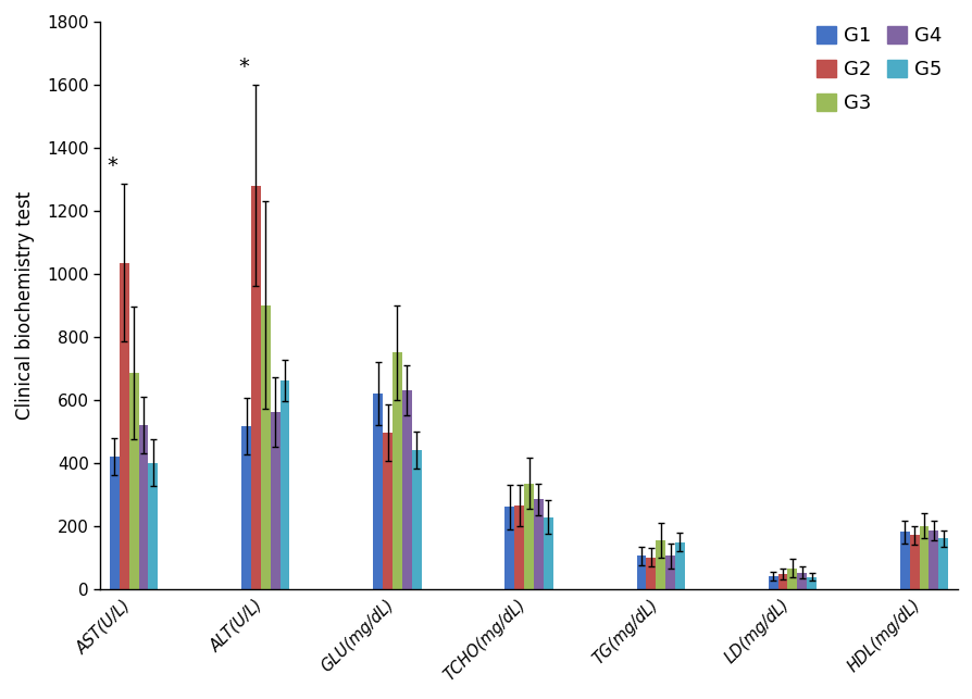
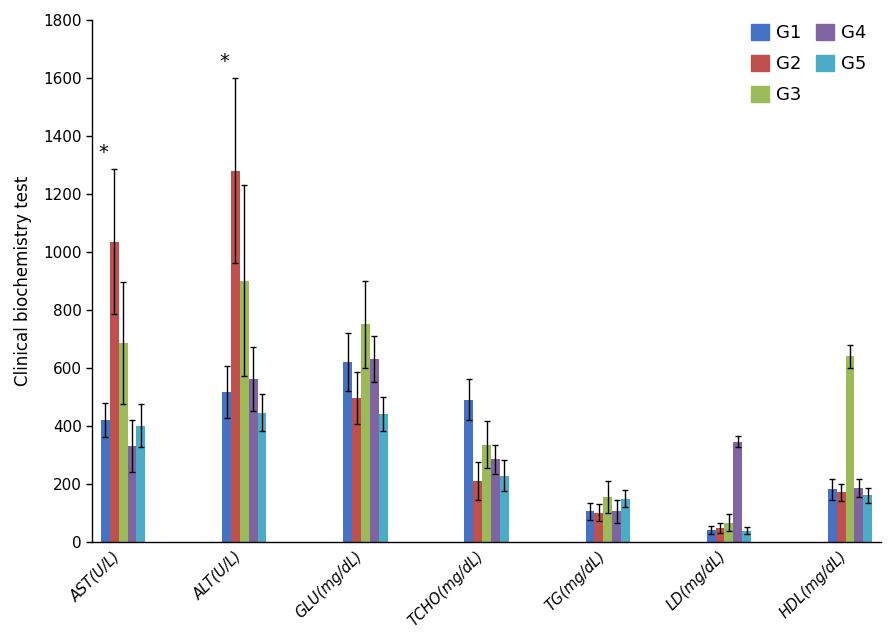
G4/AST(U/L): 520 -> 330
G5/ALT(U/L): 660 -> 445
G1/TCHO(mg/dL): 260 -> 490
G2/TCHO(mg/dL): 265 -> 210
G4/LD(mg/dL): 52 -> 345
G3/HDL(mg/dL): 200 -> 640
